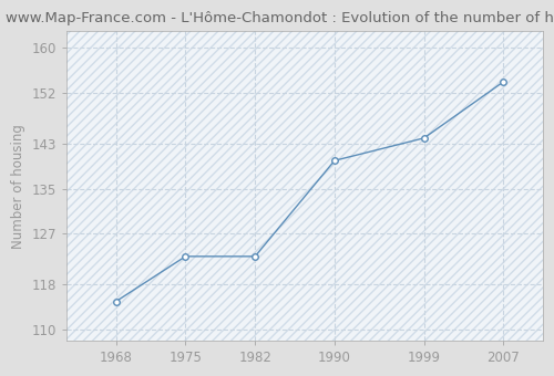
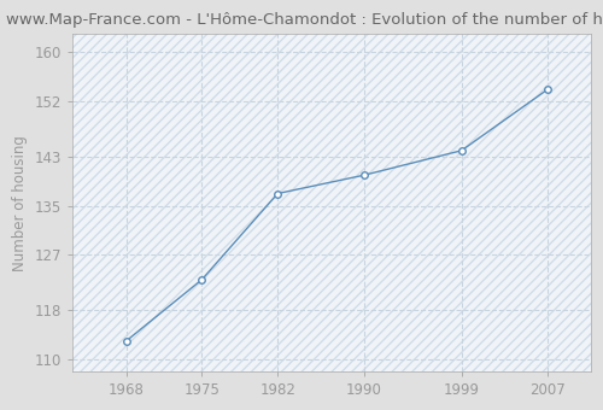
1968: 115 -> 113
1982: 123 -> 137
